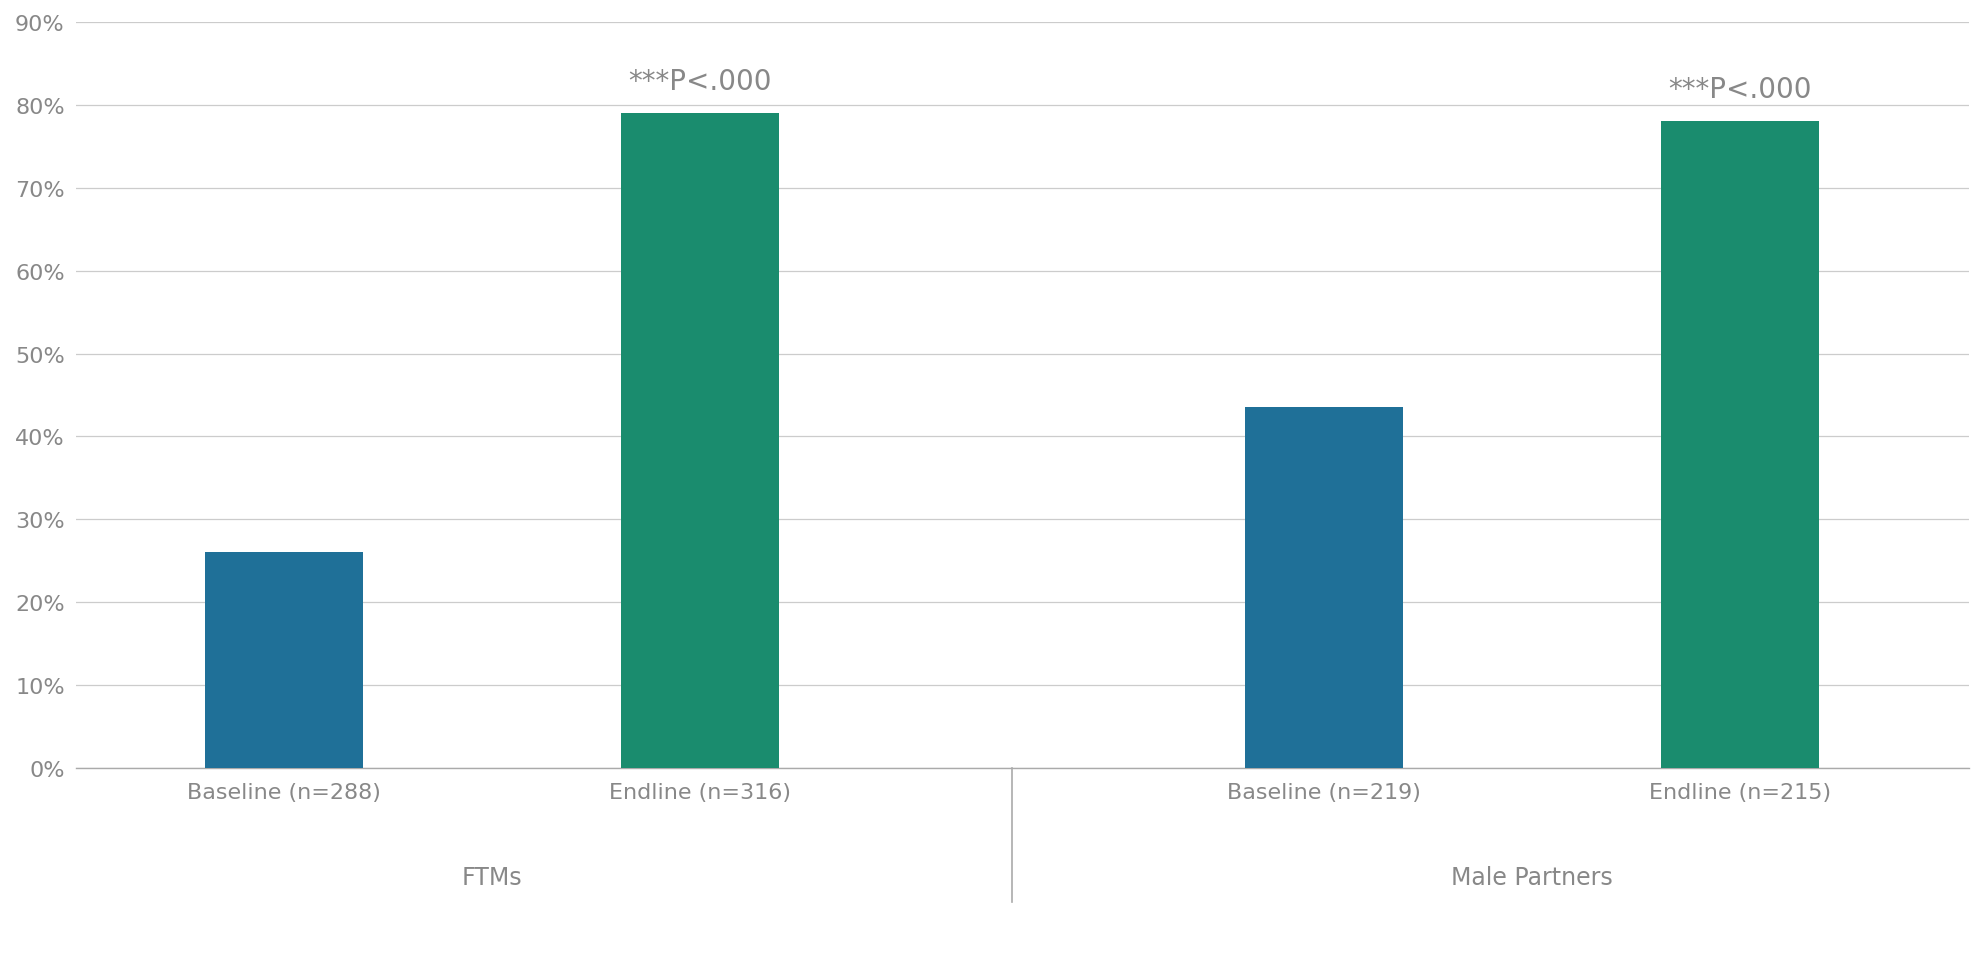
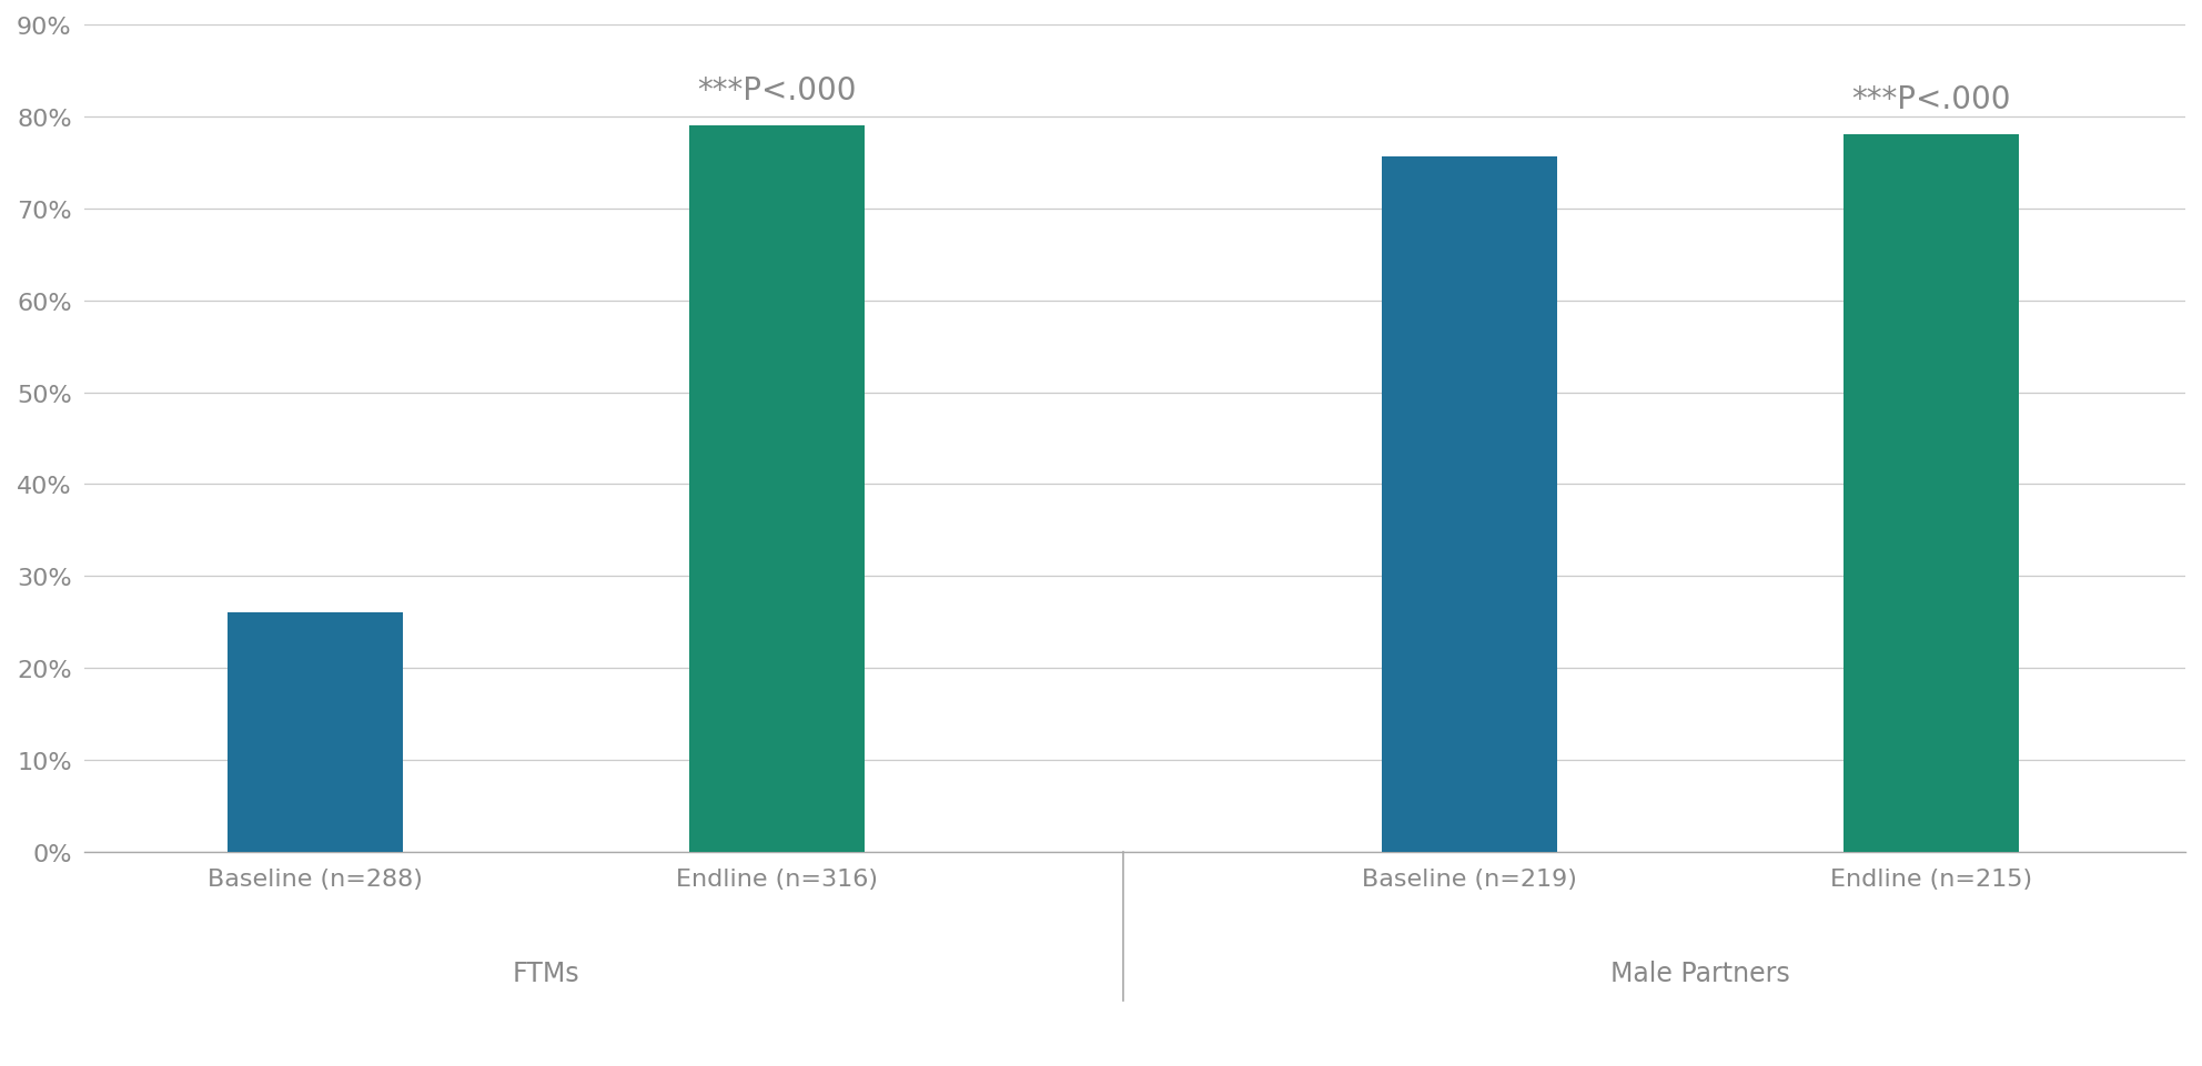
Baseline (n=219): 43.5% -> 75.6%
